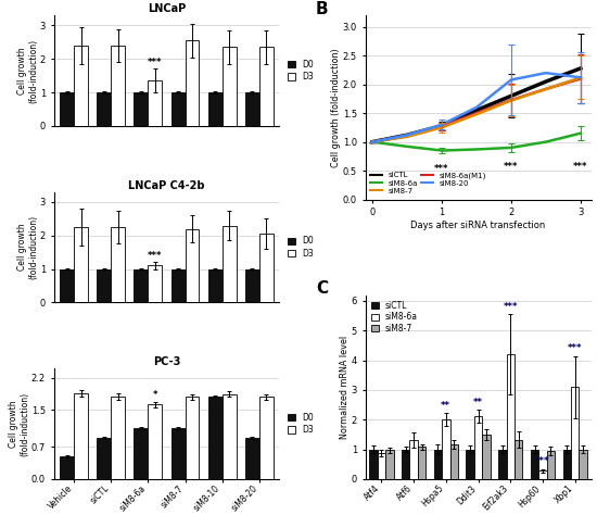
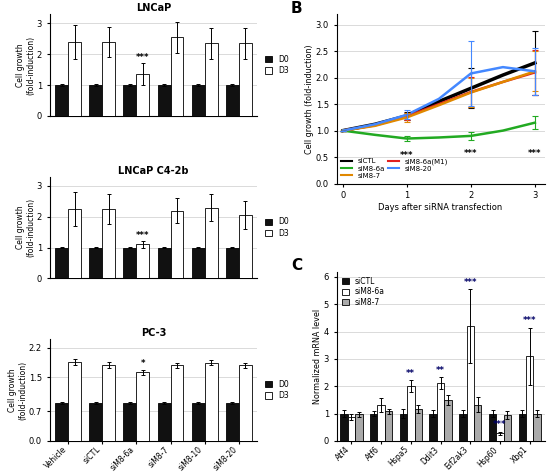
PC-3/D0/Vehicle: 0.5 -> 0.9
PC-3/D0/siM8-6a: 1.1 -> 0.9
PC-3/D0/siM8-7: 1.1 -> 0.9
PC-3/D0/siM8-10: 1.8 -> 0.9
